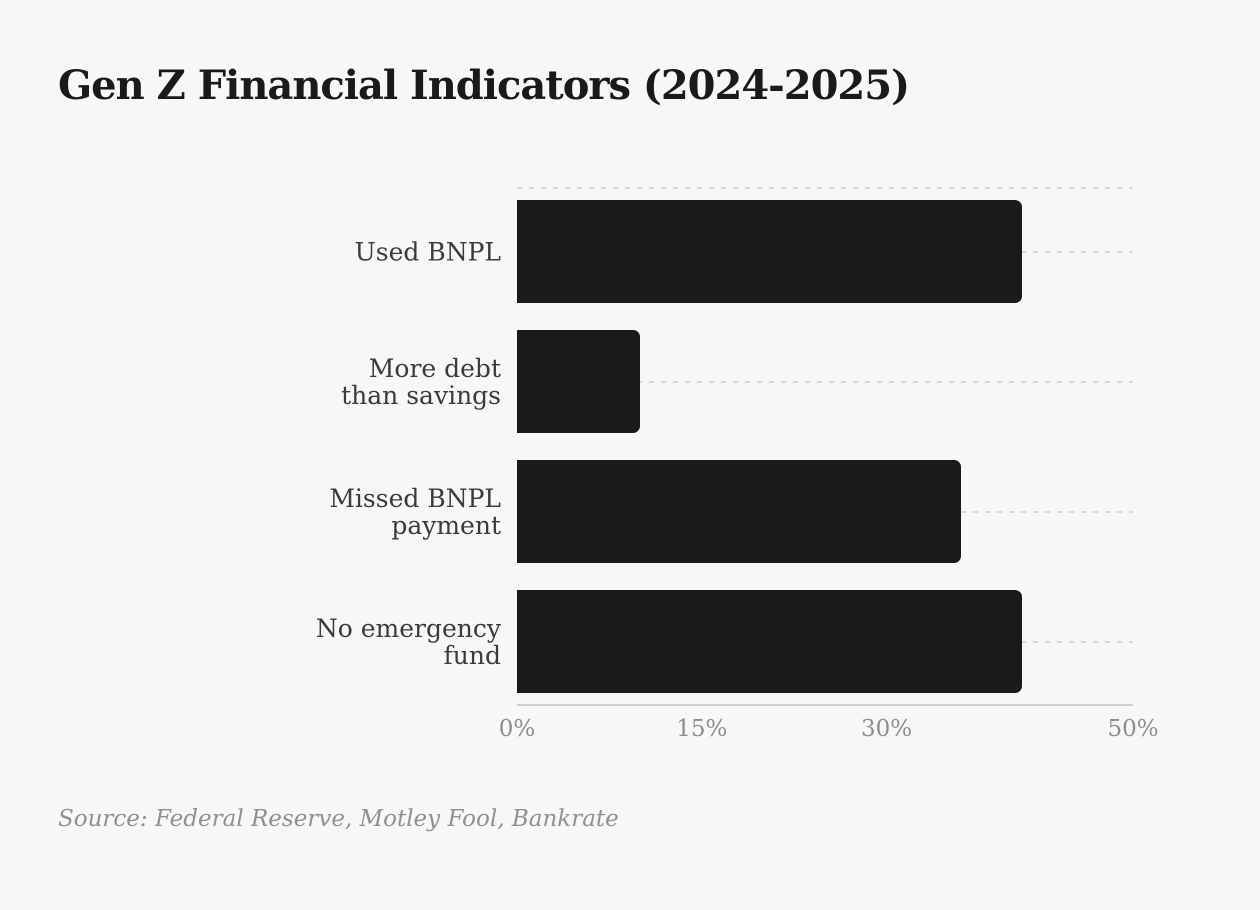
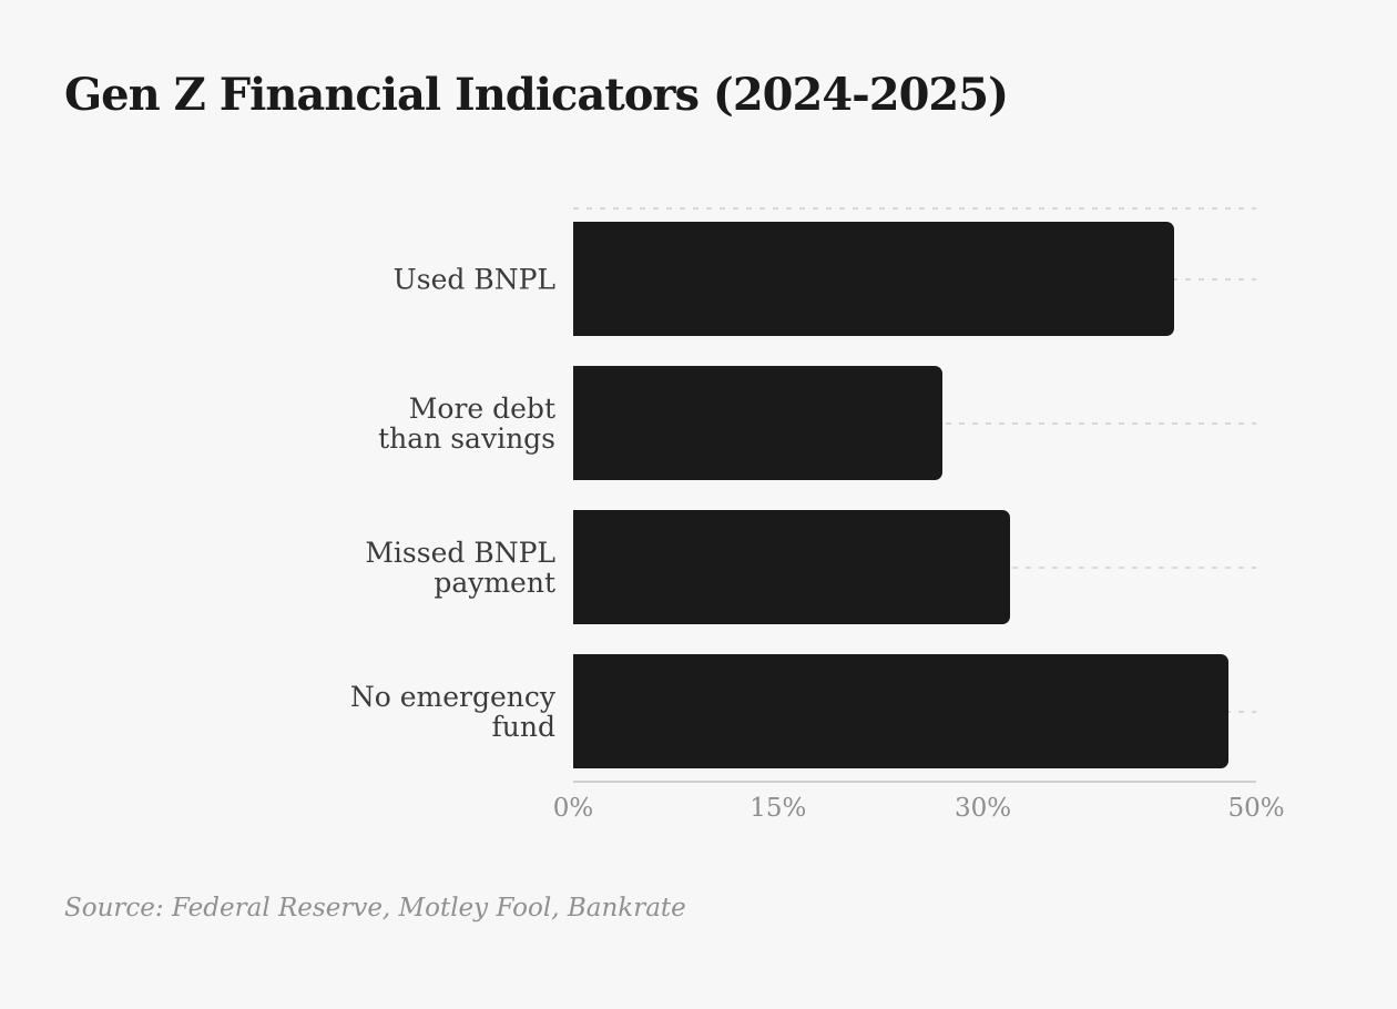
Used BNPL: 41% -> 44%
More debt than savings: 10% -> 27%
Missed BNPL payment: 36% -> 32%
No emergency fund: 41% -> 48%
